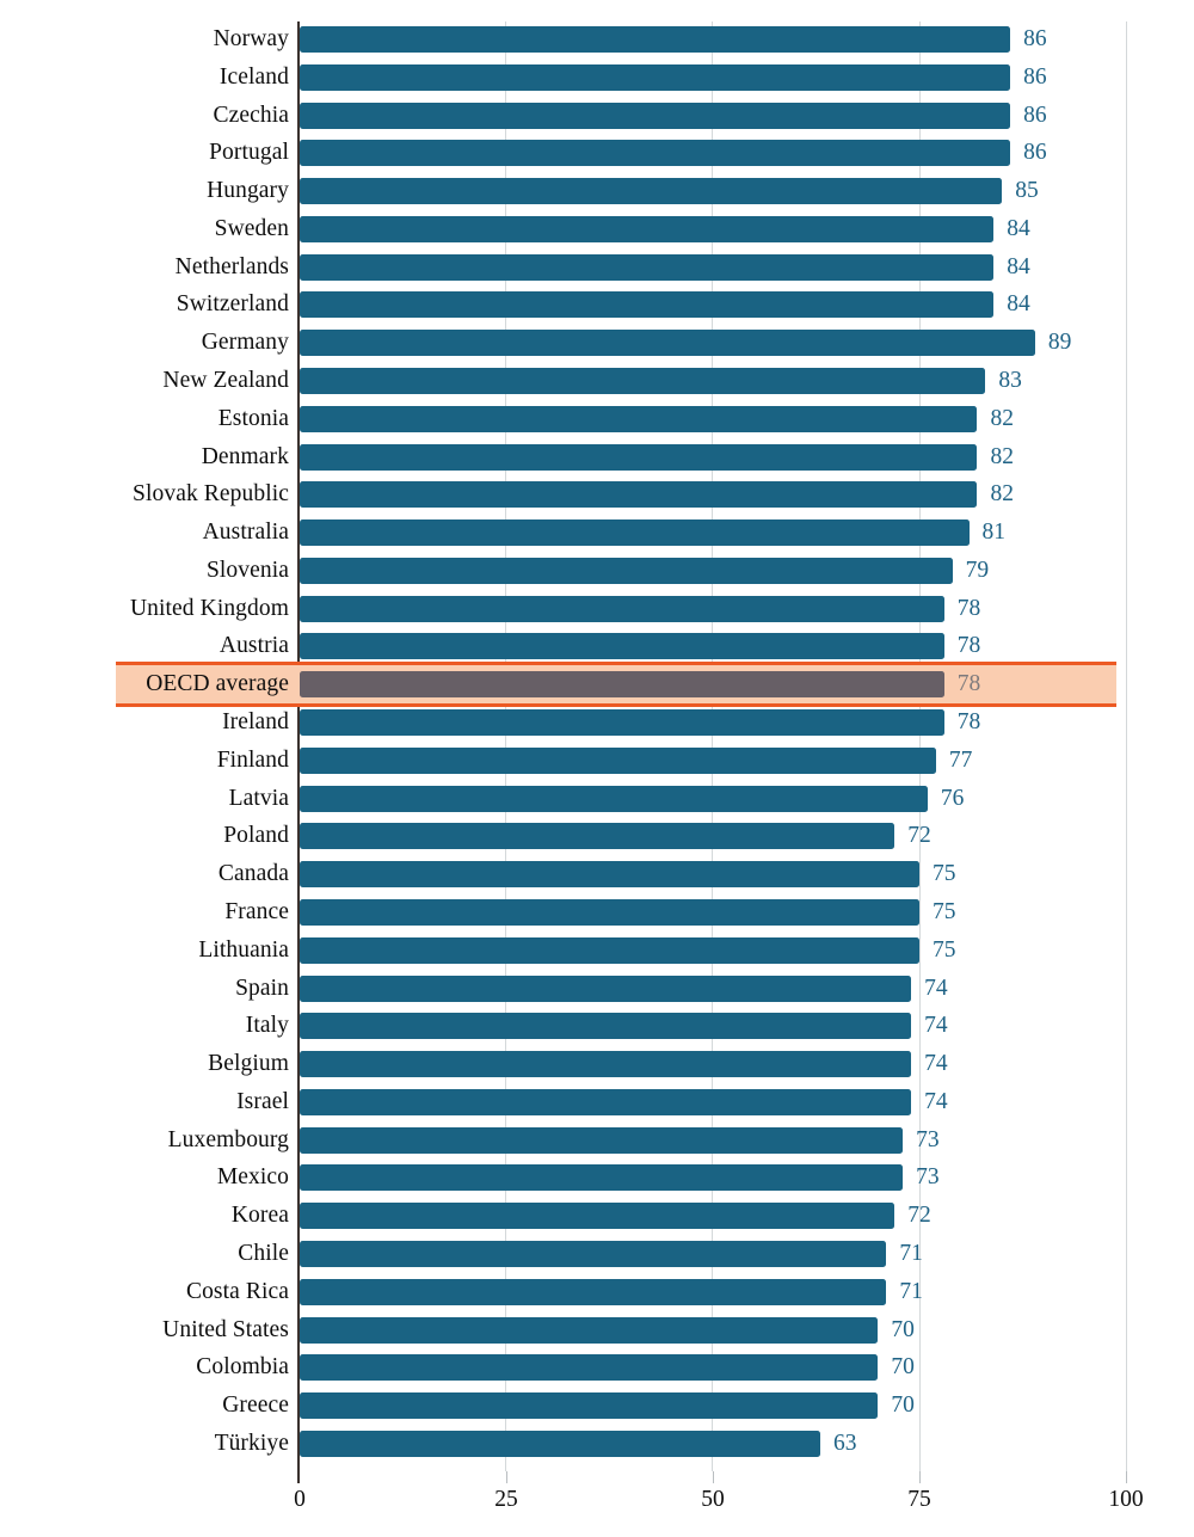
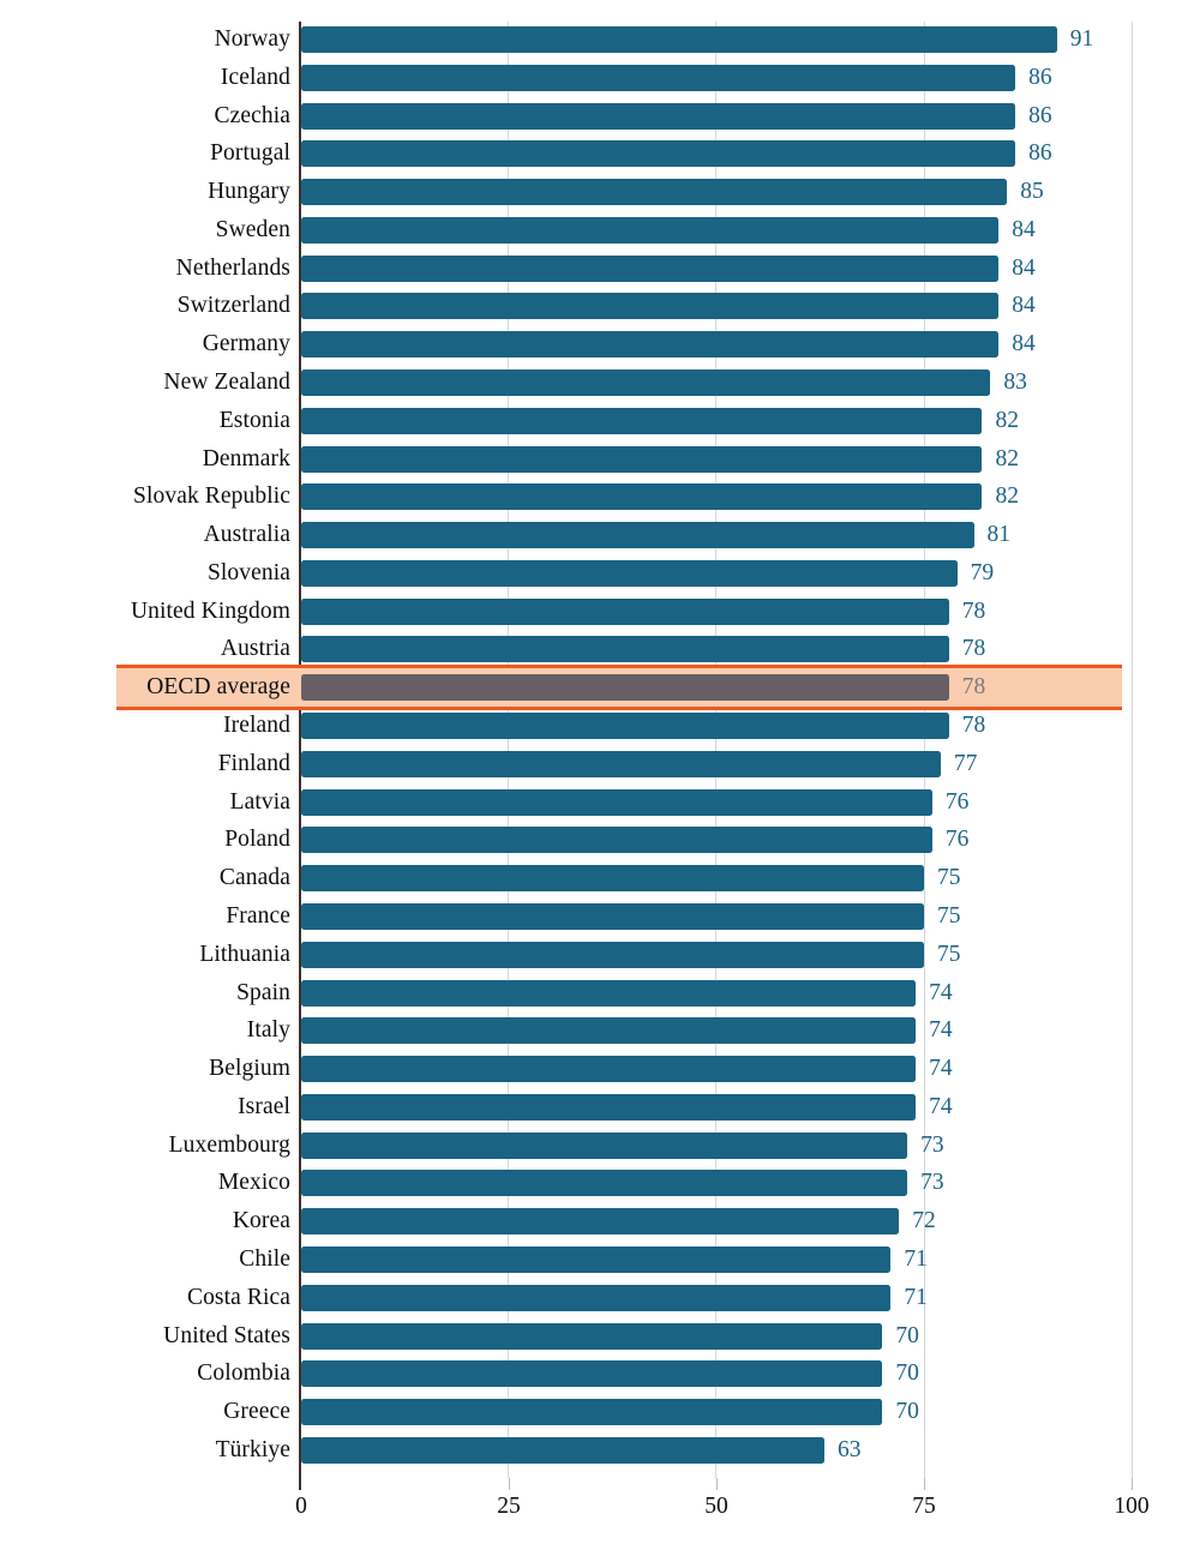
Norway: 86 -> 91
Germany: 89 -> 84
Poland: 72 -> 76
